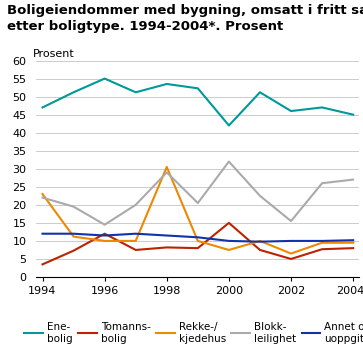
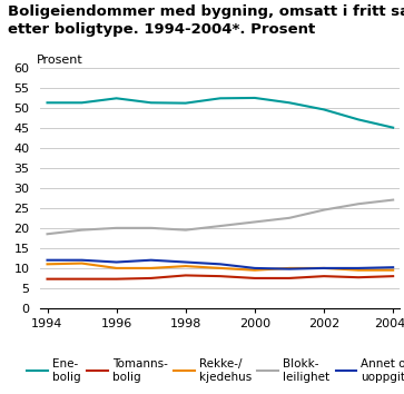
Ene- bolig/1994: 47.0 -> 51.2
Tomanns- bolig/1994: 3.5 -> 7.3
Rekke-/ kjedehus/1994: 23.0 -> 11.0
Blokk- leilighet/1994: 22.0 -> 18.5
Ene- bolig/1996: 55.0 -> 52.3
Tomanns- bolig/1996: 12.0 -> 7.3
Blokk- leilighet/1996: 14.5 -> 20.0
Ene- bolig/1998: 53.5 -> 51.1
Rekke-/ kjedehus/1998: 30.5 -> 10.5
Blokk- leilighet/1998: 29.0 -> 19.5
Ene- bolig/2000: 42.0 -> 52.4
Tomanns- bolig/2000: 15.0 -> 7.5
Rekke-/ kjedehus/2000: 7.5 -> 9.5
Blokk- leilighet/2000: 32.0 -> 21.5
Ene- bolig/2002: 46.0 -> 49.5
Tomanns- bolig/2002: 5.0 -> 8.0
Rekke-/ kjedehus/2002: 6.5 -> 10.0
Blokk- leilighet/2002: 15.5 -> 24.5
